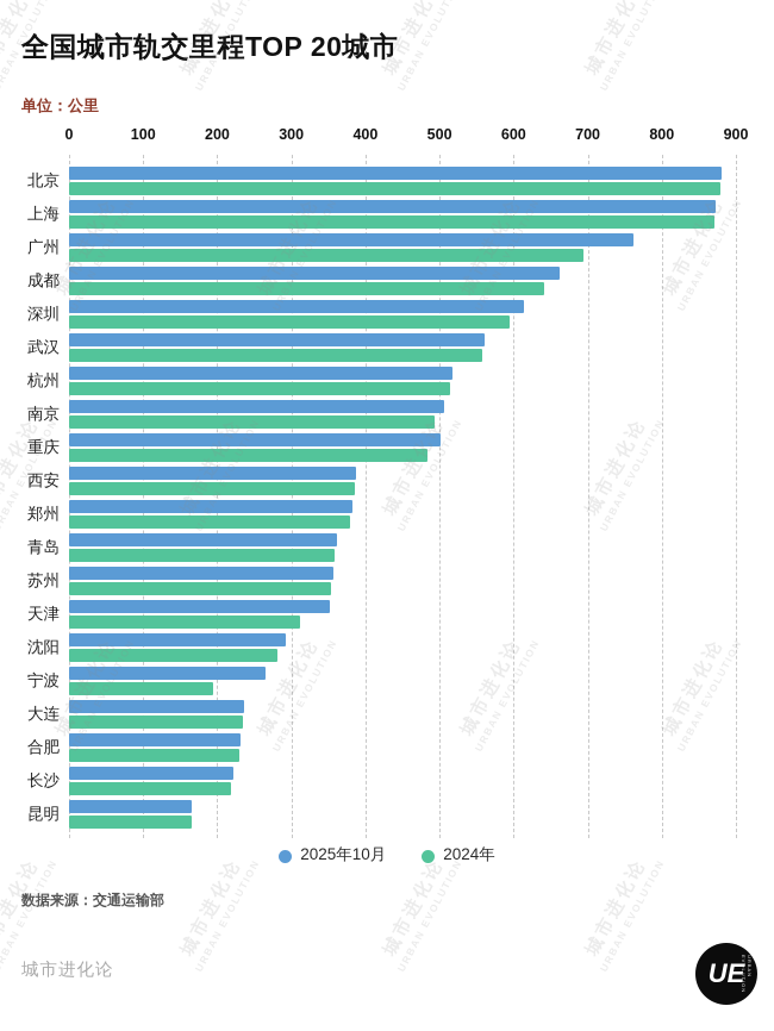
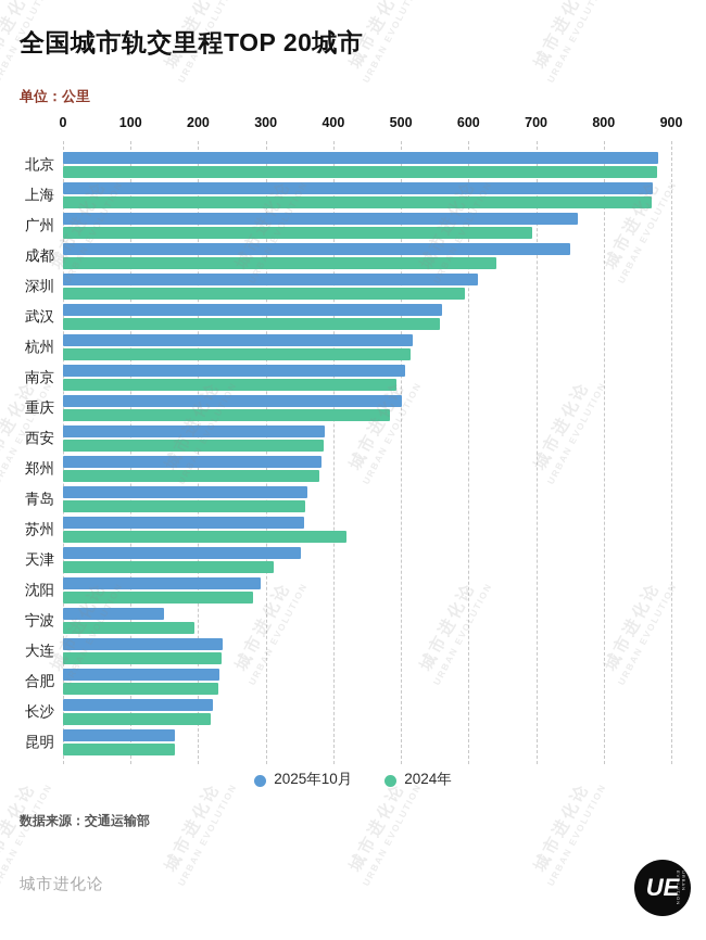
2025年10月/成都: 660 -> 750
2024年/苏州: 350 -> 420
2025年10月/宁波: 260 -> 150
